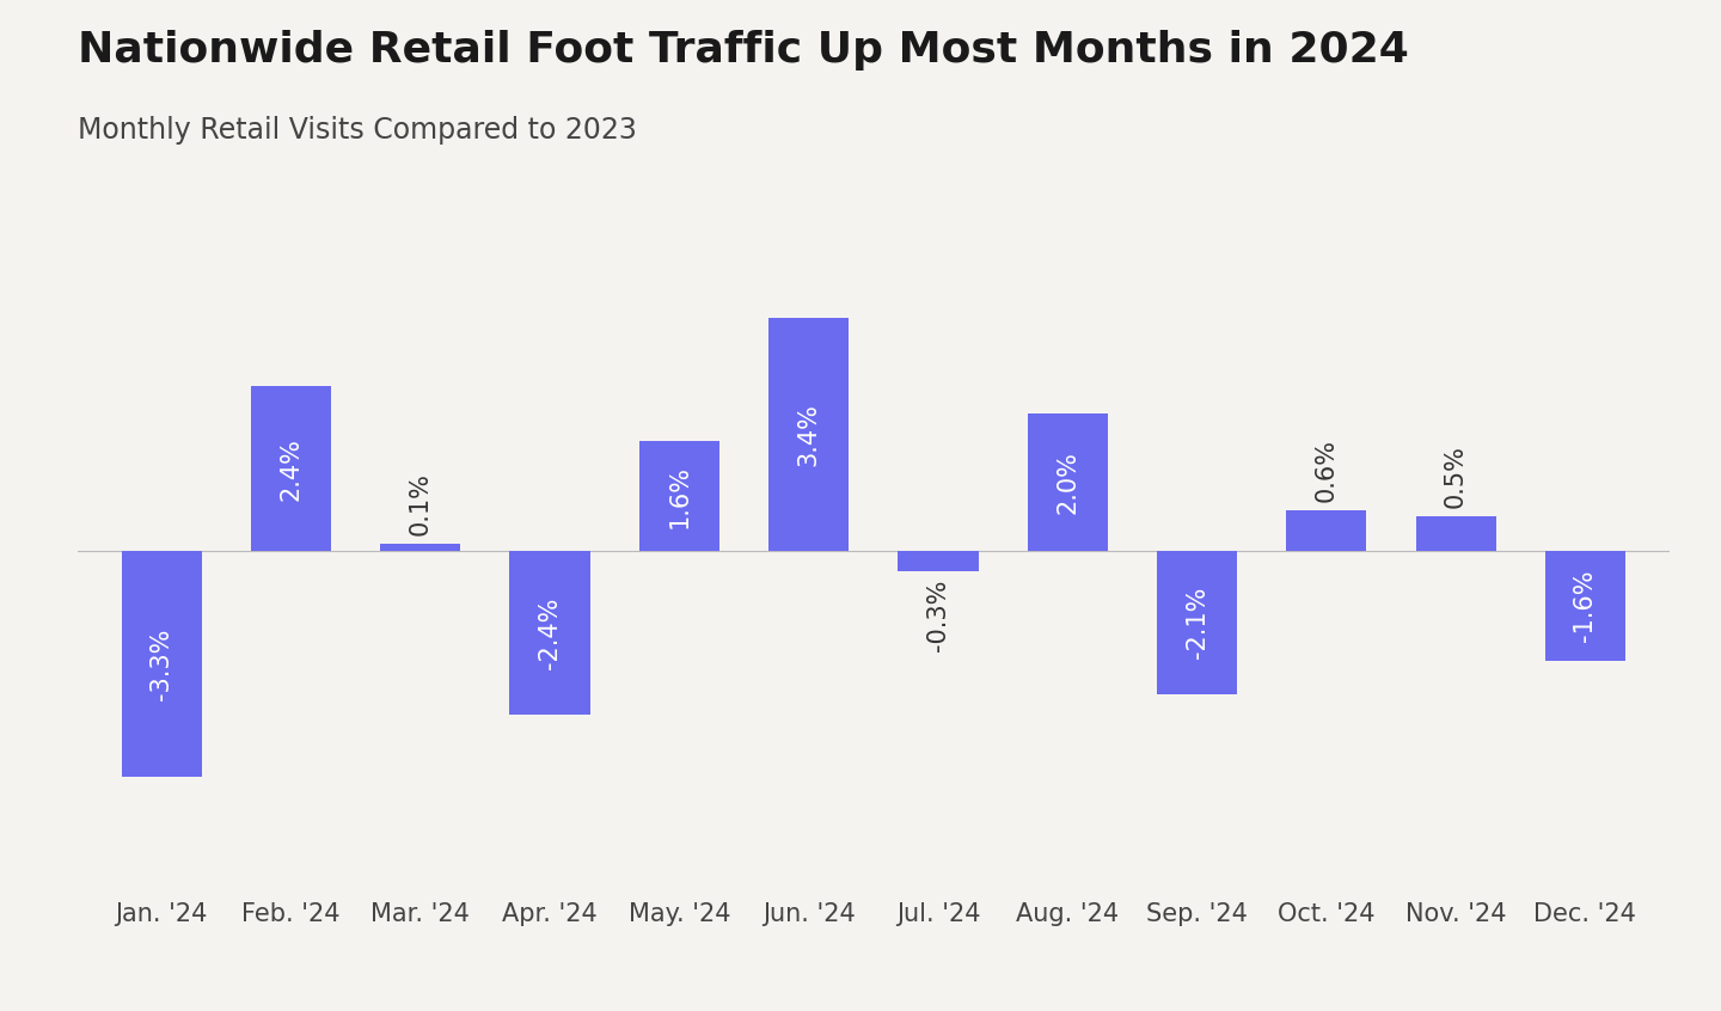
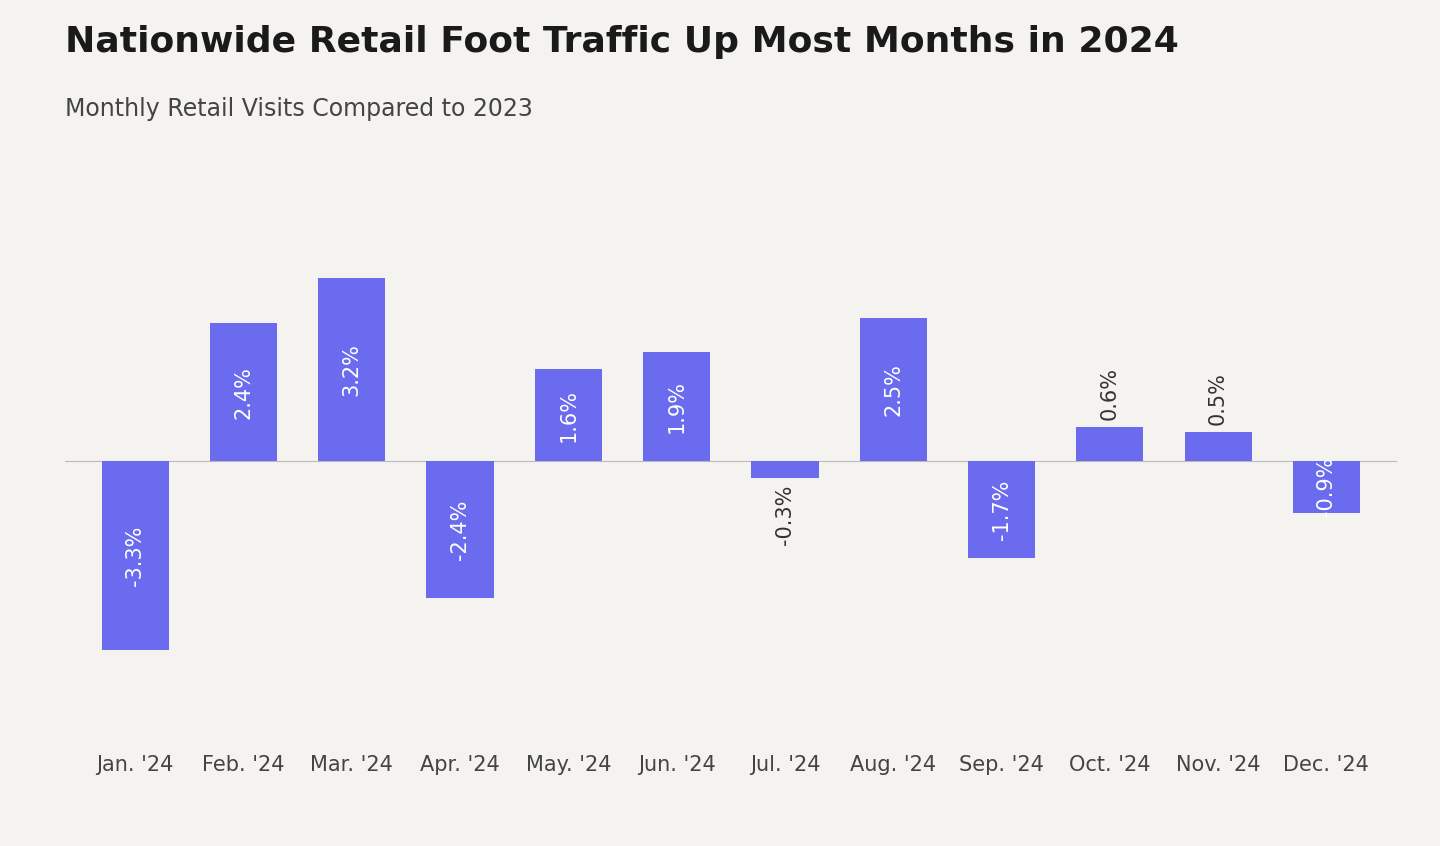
Mar. '24: 0.1% -> 3.2%
Jun. '24: 3.4% -> 1.9%
Aug. '24: 2.0% -> 2.5%
Sep. '24: -2.1% -> -1.7%
Dec. '24: -1.6% -> -0.9%
